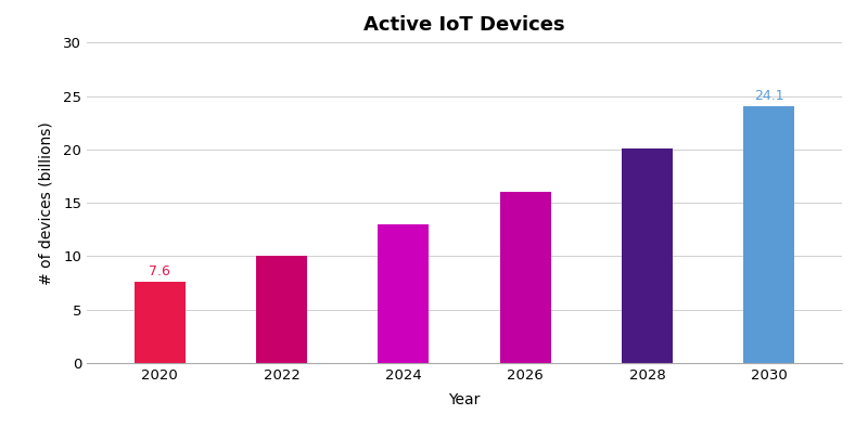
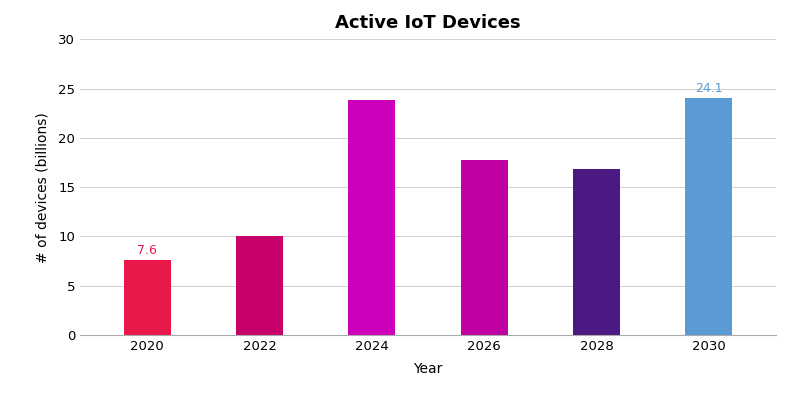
2024: 13.0 -> 23.8
2026: 16.0 -> 17.8
2028: 20.1 -> 16.8
